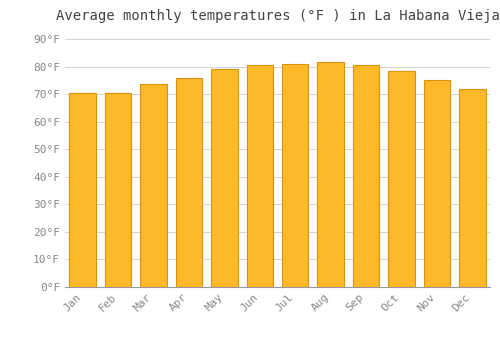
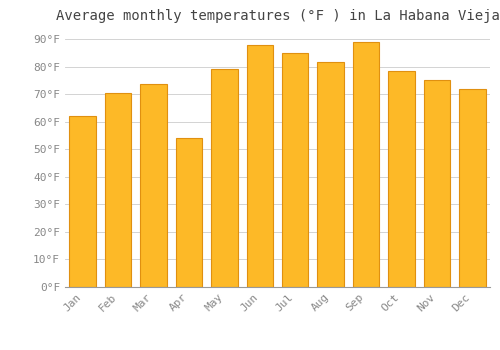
Jan: 70.5°F -> 62.0°F
Apr: 76.0°F -> 54.0°F
Jun: 80.5°F -> 88.0°F
Jul: 81.0°F -> 85.0°F
Sep: 80.5°F -> 89.0°F
